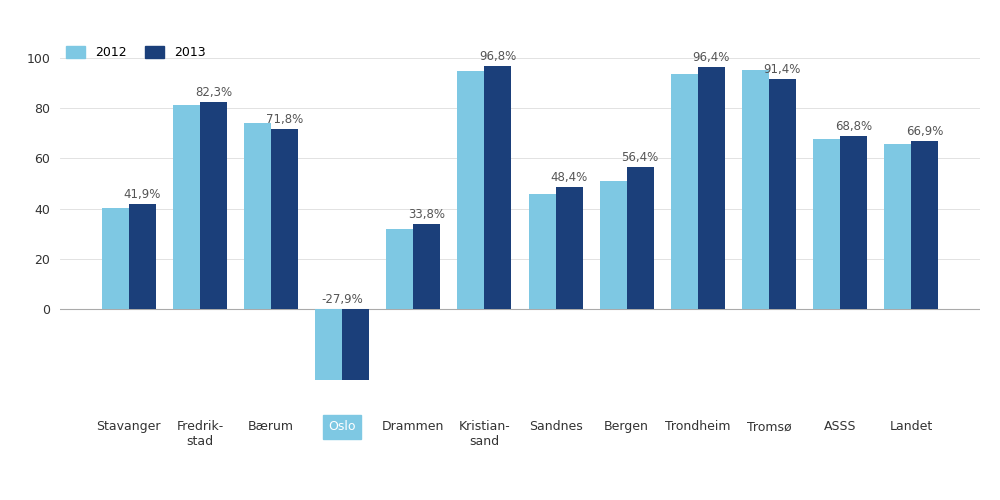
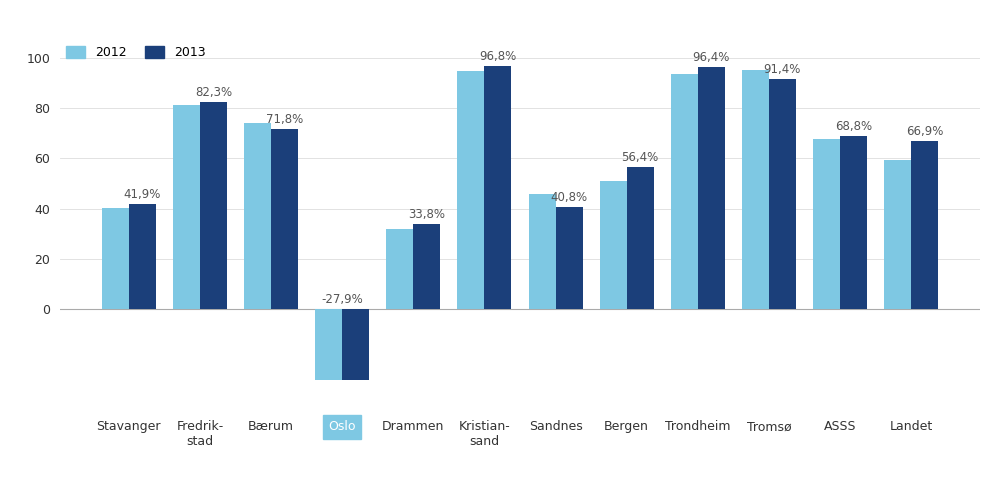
2013/Sandnes: 48,4% -> 40,8%
2012/Landet: 65.5 -> 59.5
